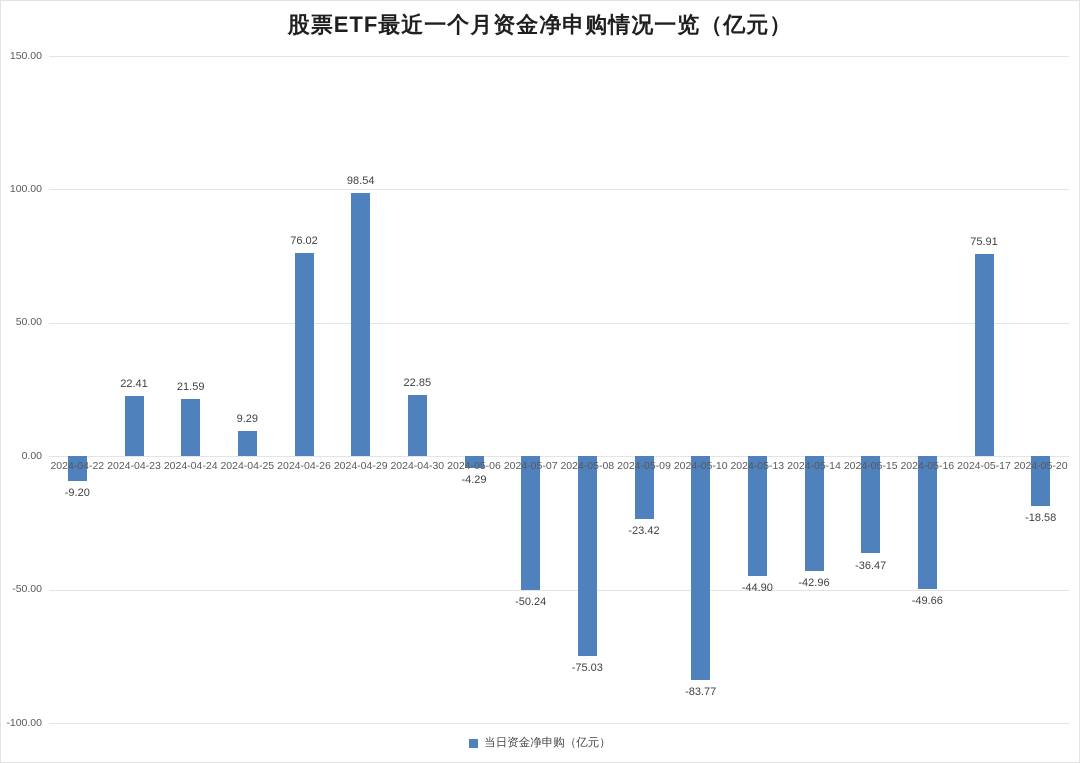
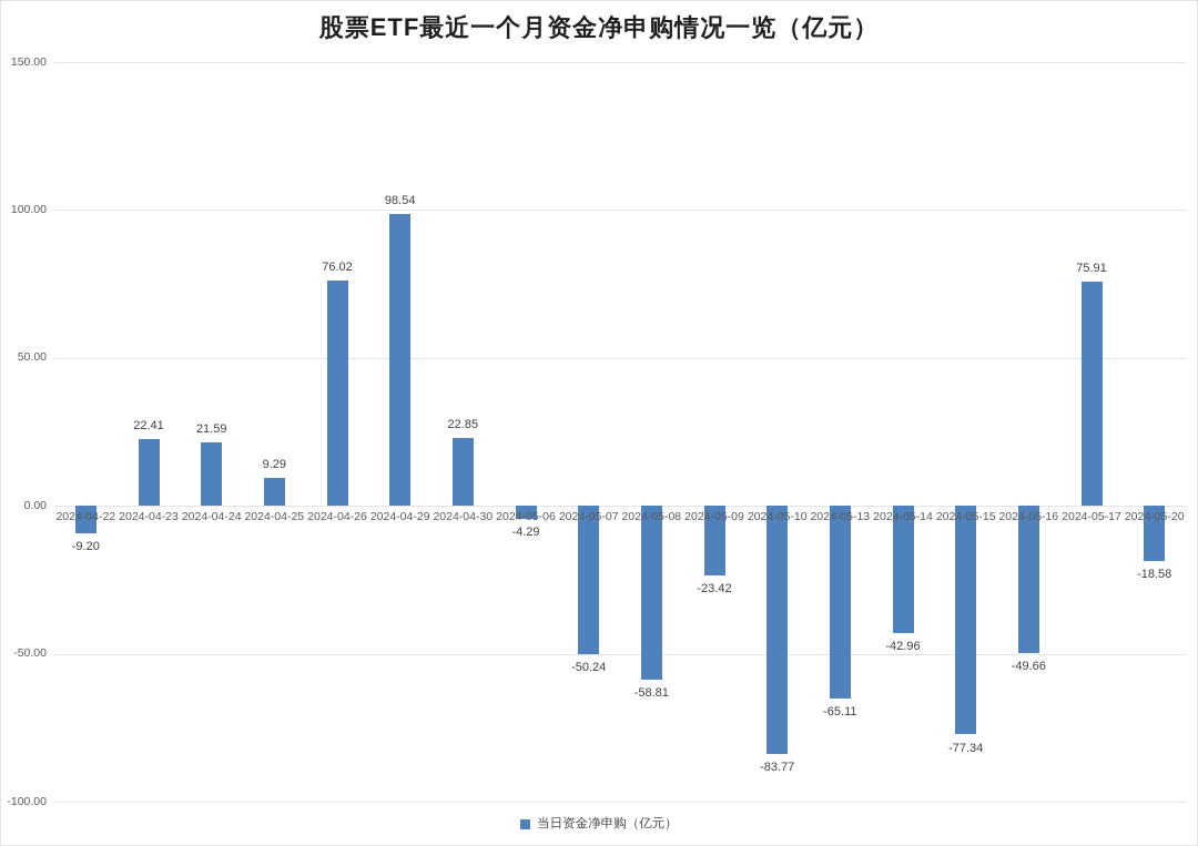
2024-05-08: -75.03 -> -58.81
2024-05-13: -44.90 -> -65.11
2024-05-15: -36.47 -> -77.34
